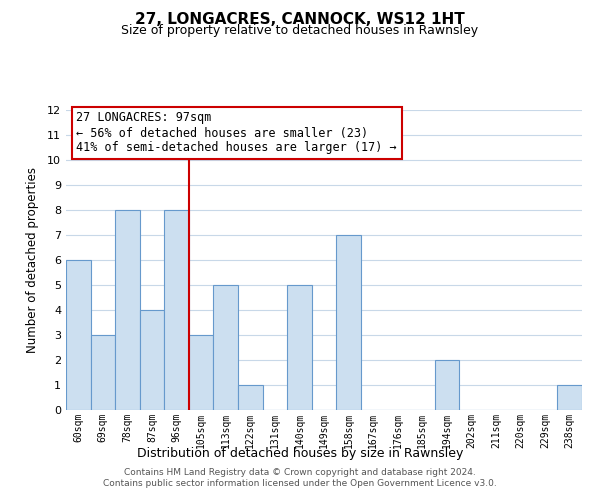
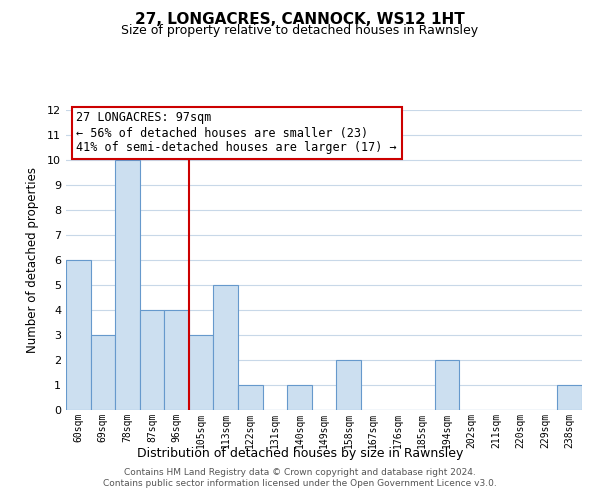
78sqm: 8 -> 10
96sqm: 8 -> 4
140sqm: 5 -> 1
158sqm: 7 -> 2
